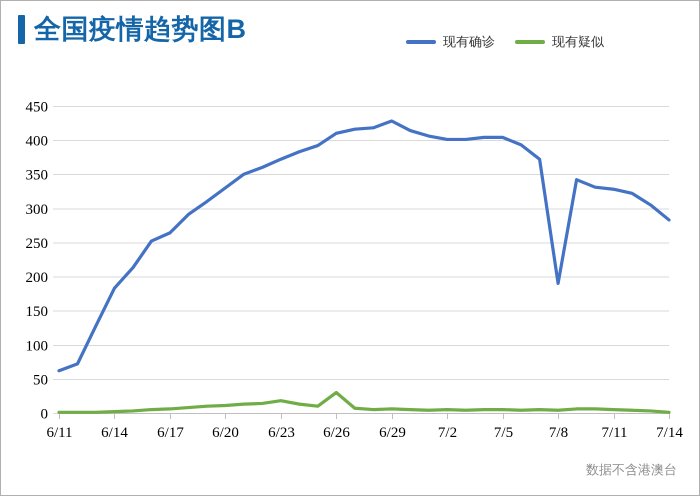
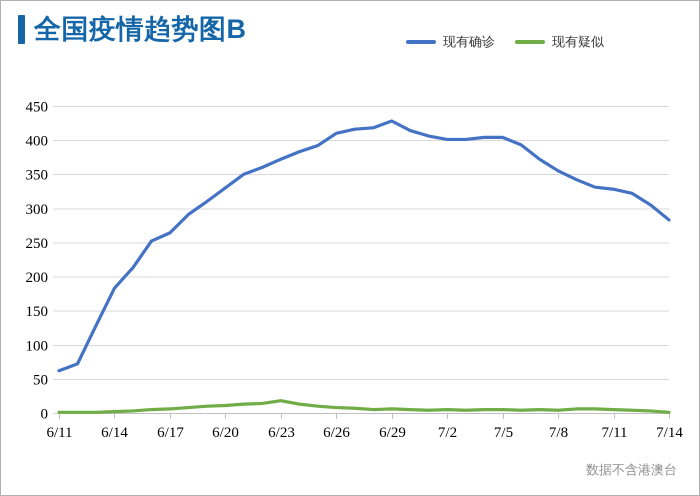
现有疑似/6/26: 30 -> 10
现有确诊/7/8: 190 -> 360
